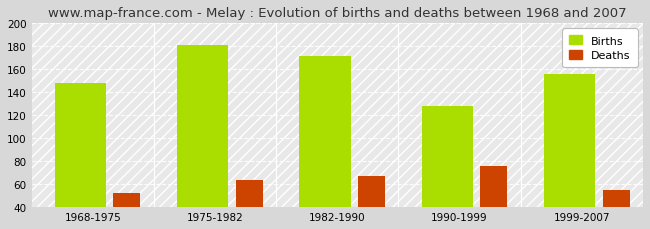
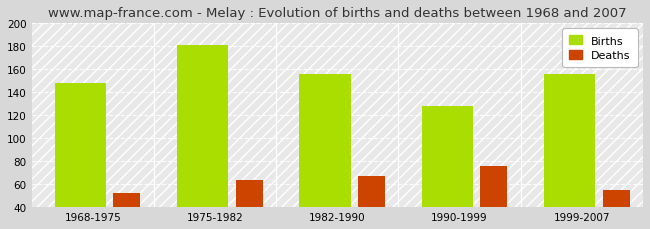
Births/1982-1990: 171 -> 156
